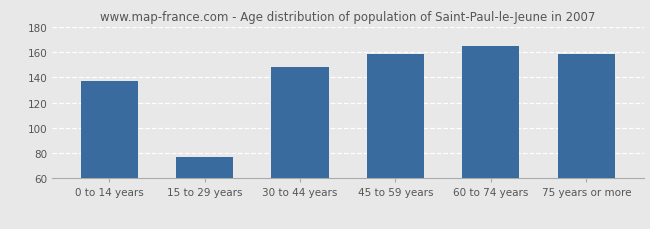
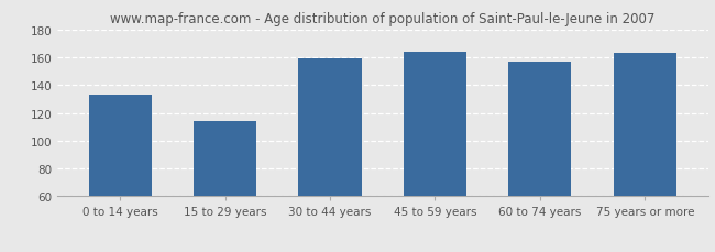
0 to 14 years: 137 -> 133
15 to 29 years: 77 -> 114
30 to 44 years: 148 -> 159
45 to 59 years: 158 -> 164
60 to 74 years: 165 -> 157
75 years or more: 158 -> 163
